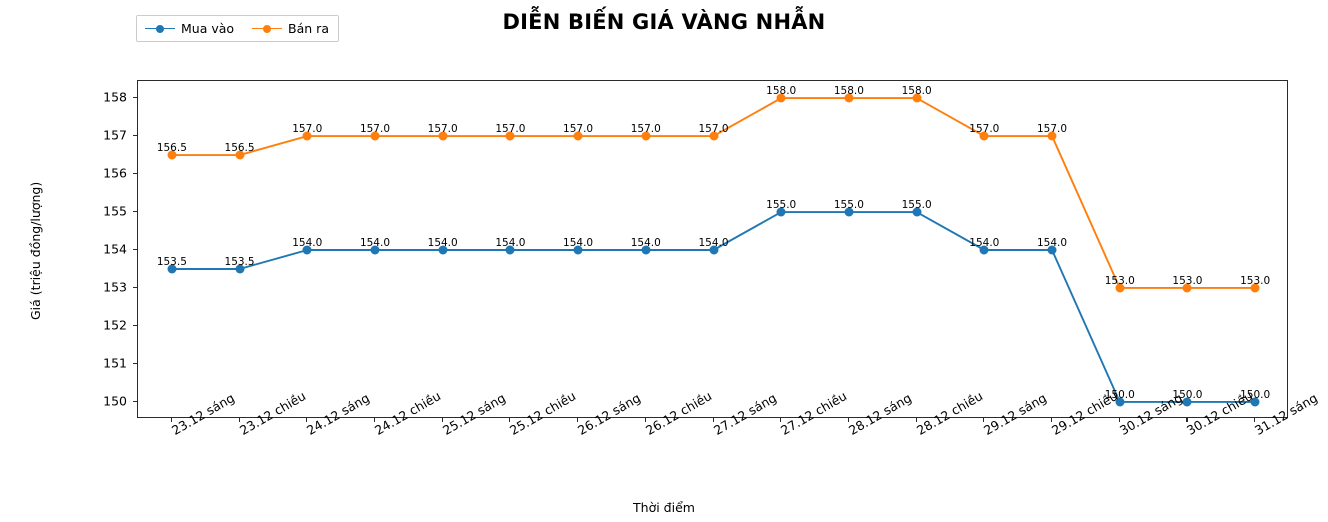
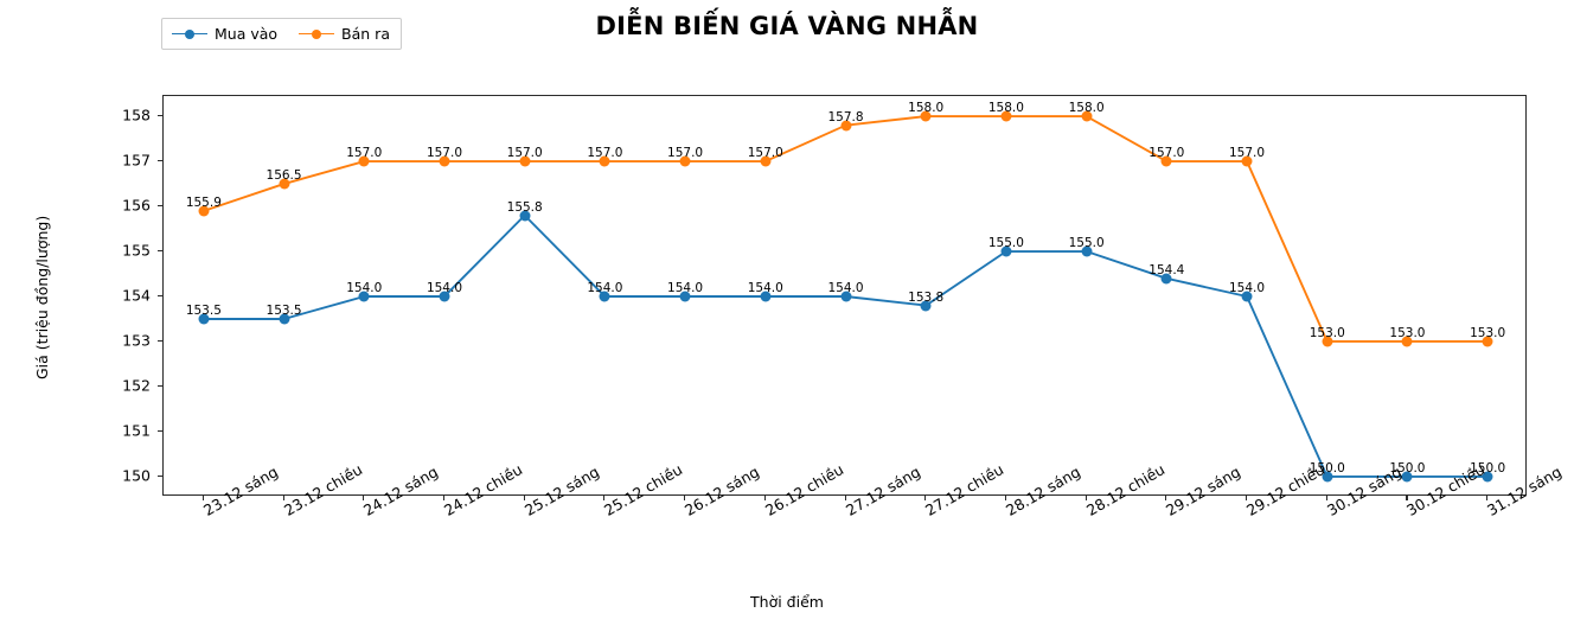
Bán ra/23.12 sáng: 156.5 -> 155.9
Mua vào/25.12 sáng: 154.0 -> 155.8
Bán ra/27.12 sáng: 157.0 -> 157.8
Mua vào/27.12 chiều: 155.0 -> 153.8
Mua vào/29.12 sáng: 154.0 -> 154.4
